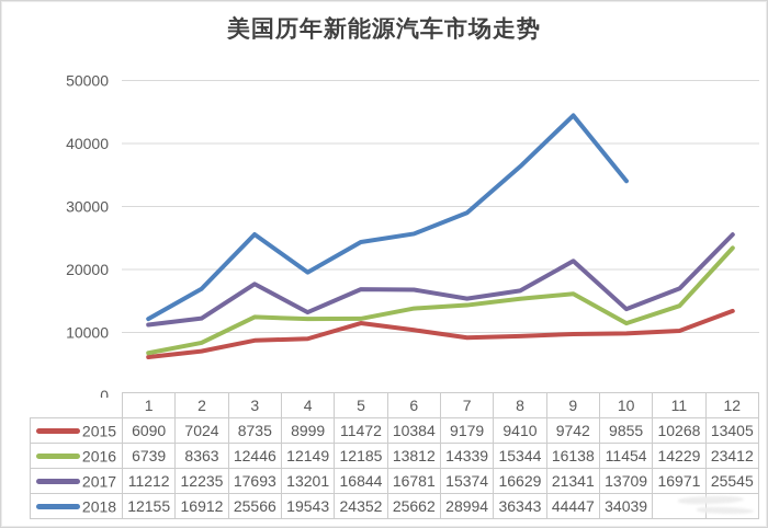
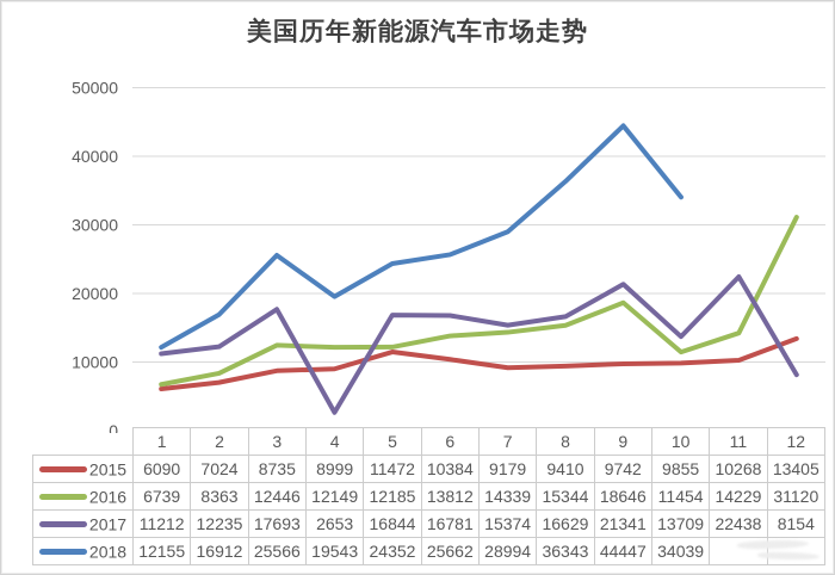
2017/4: 13201 -> 2653
2016/9: 16138 -> 18646
2017/11: 16971 -> 22438
2016/12: 23412 -> 31120
2017/12: 25545 -> 8154
